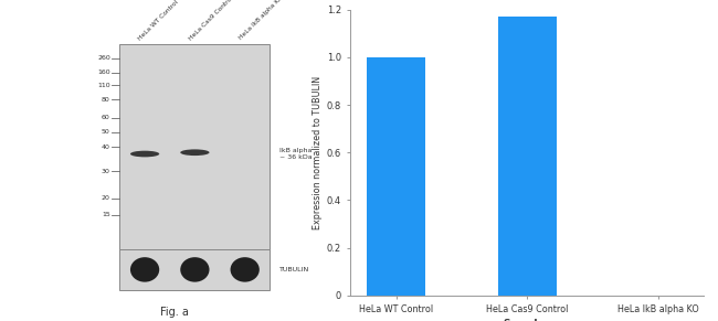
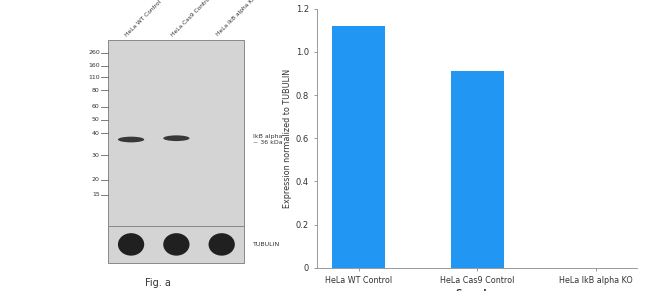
HeLa WT Control: 1.00 -> 1.12
HeLa Cas9 Control: 1.17 -> 0.91
